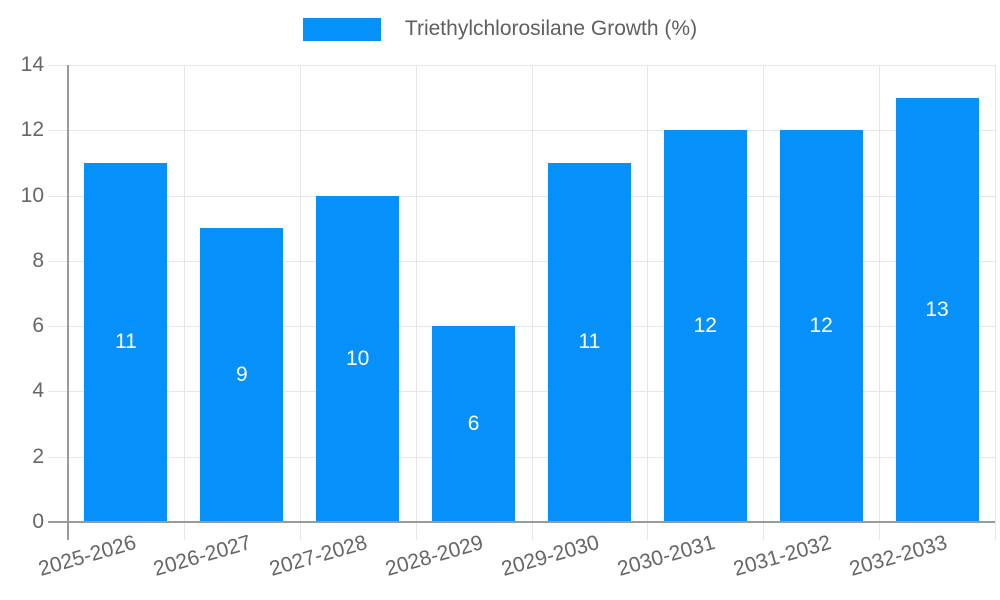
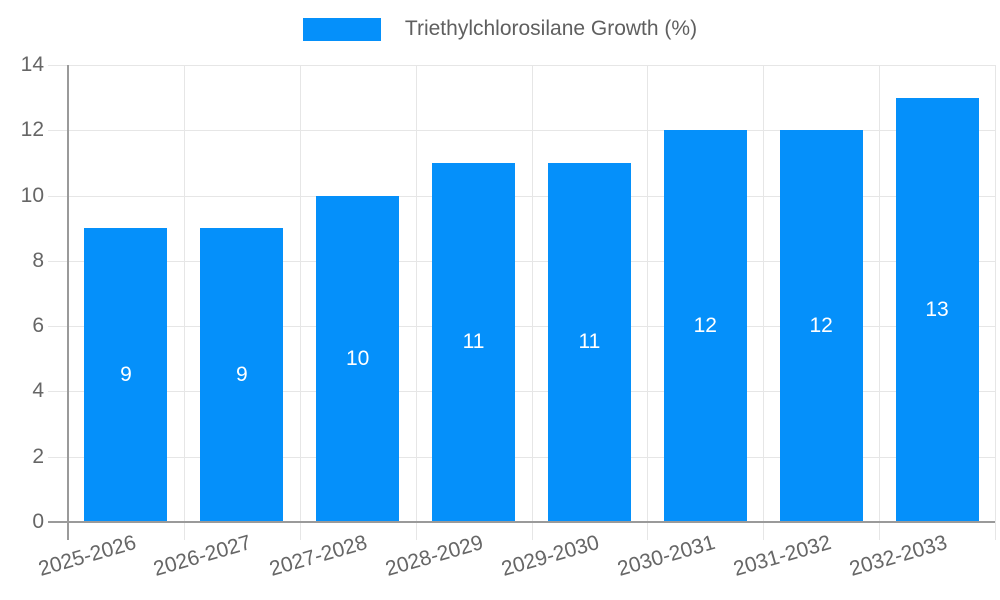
2025-2026: 11 -> 9
2028-2029: 6 -> 11
